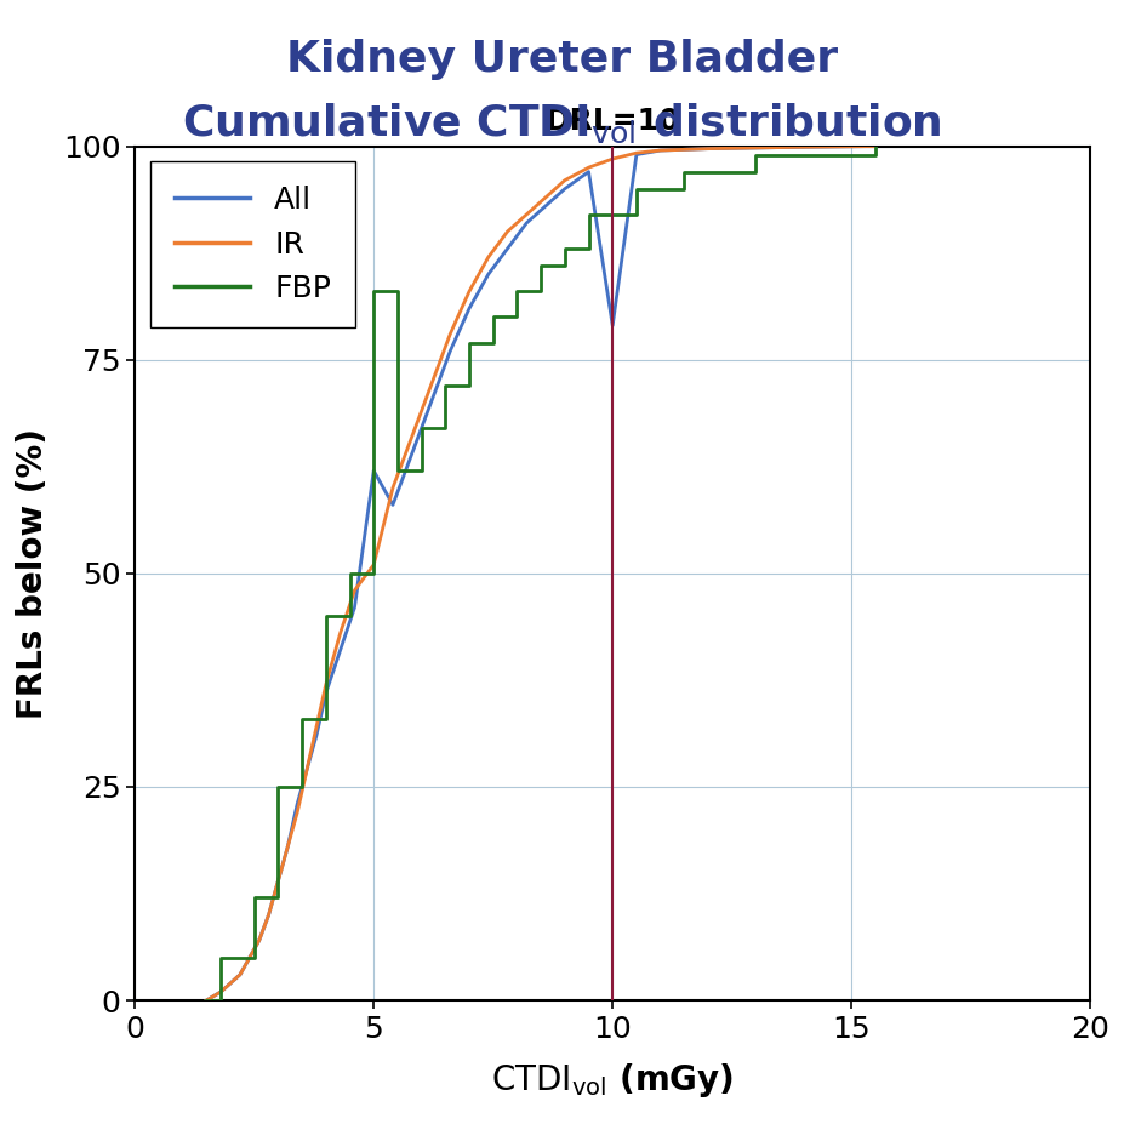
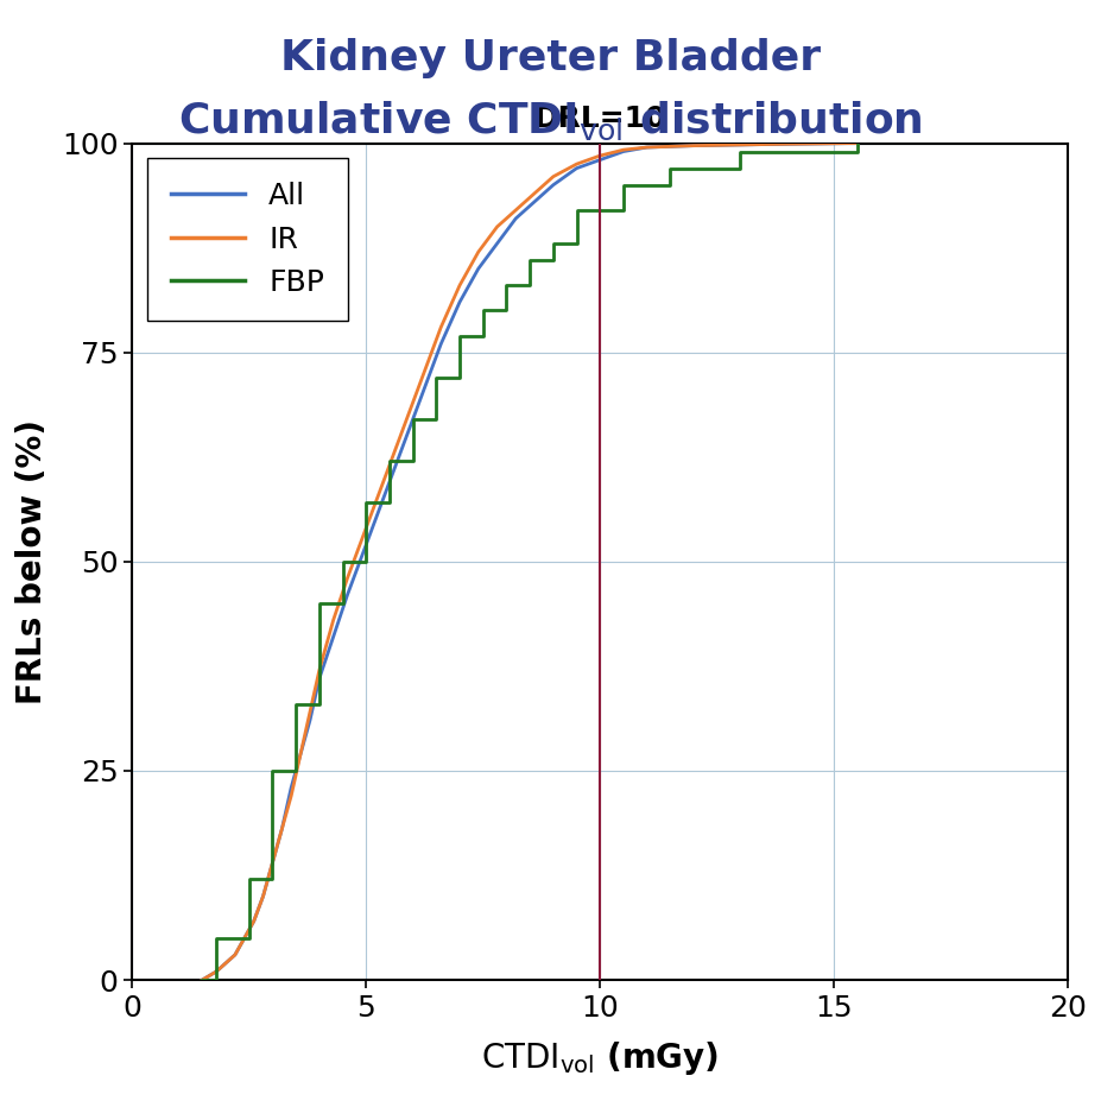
All/5: 62.0 -> 52.0
IR/5: 51.0 -> 54.0
FBP/5: 83 -> 57
All/10: 79.0 -> 98.0
